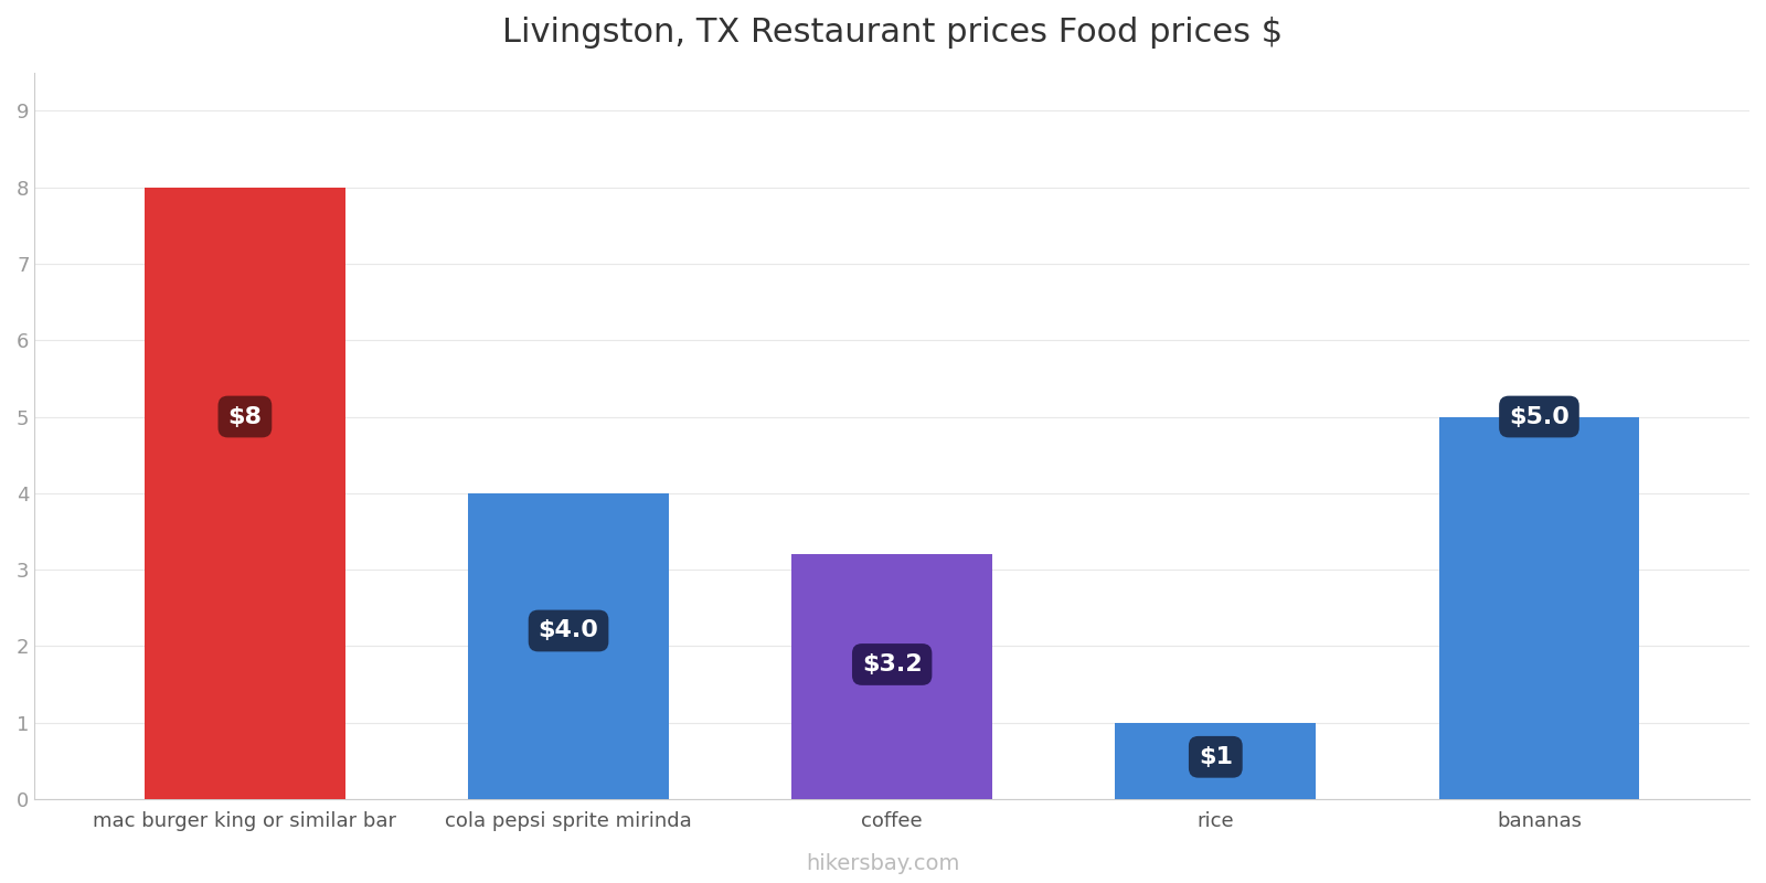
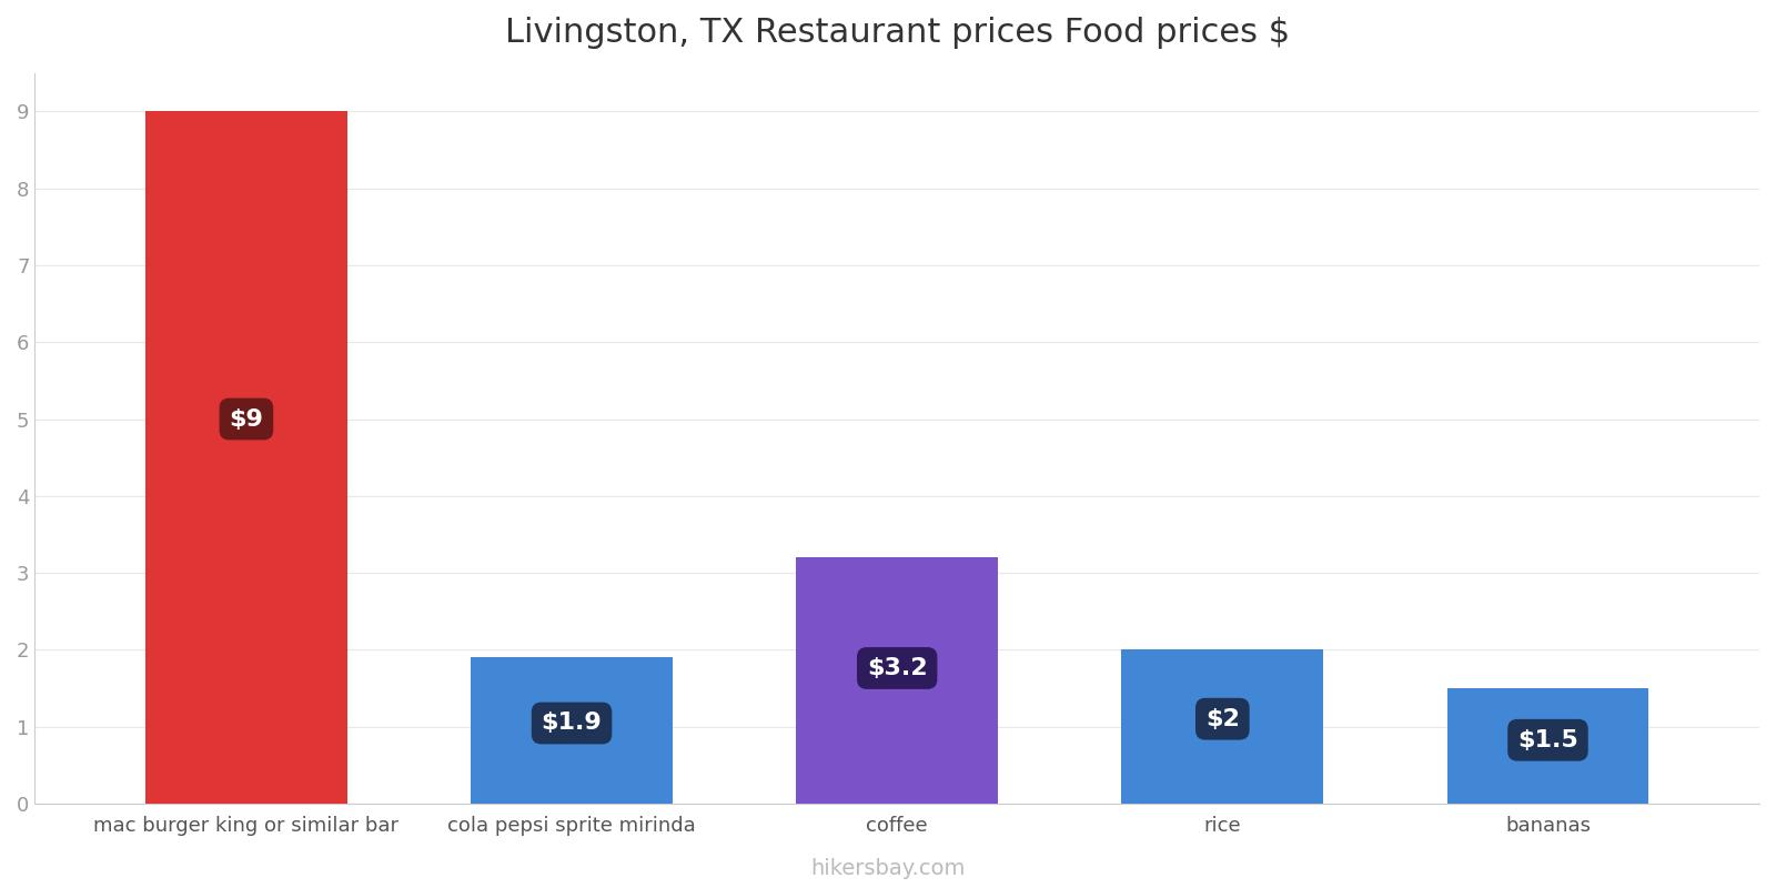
mac burger king or similar bar: $8 -> $9
cola pepsi sprite mirinda: $4.0 -> $1.9
rice: $1 -> $2
bananas: $5.0 -> $1.5
